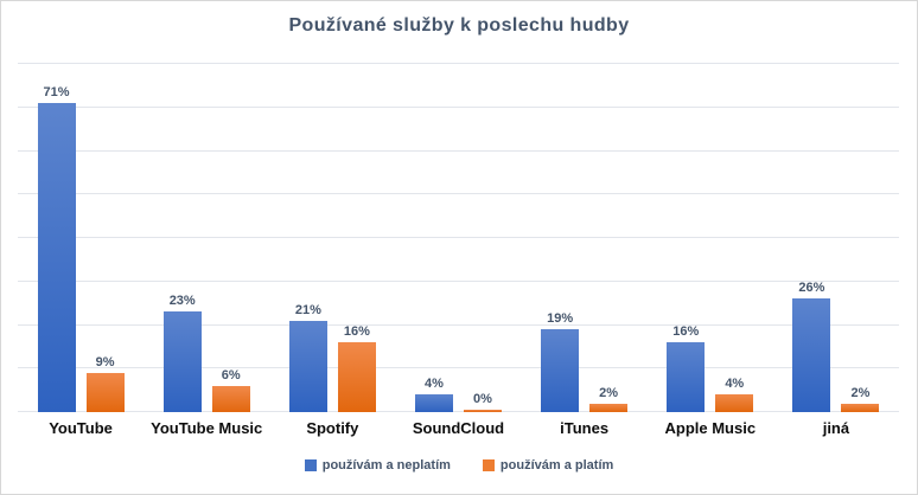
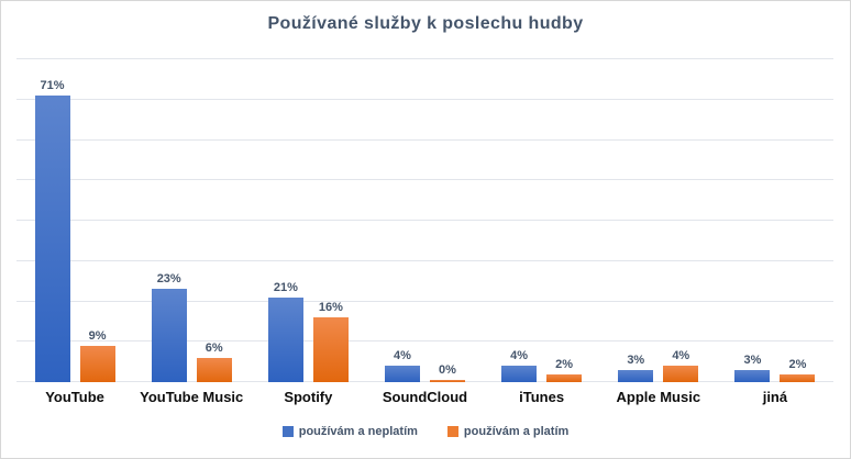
používám a neplatím/iTunes: 19% -> 4%
používám a neplatím/Apple Music: 16% -> 3%
používám a neplatím/jiná: 26% -> 3%
